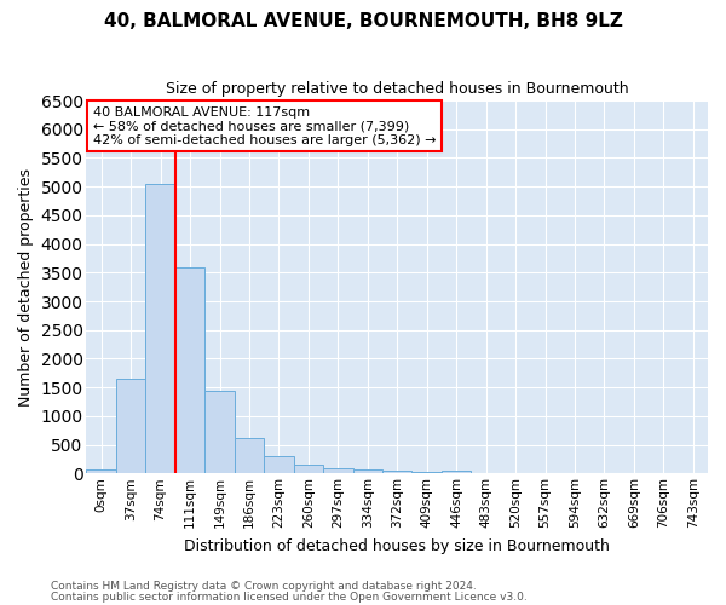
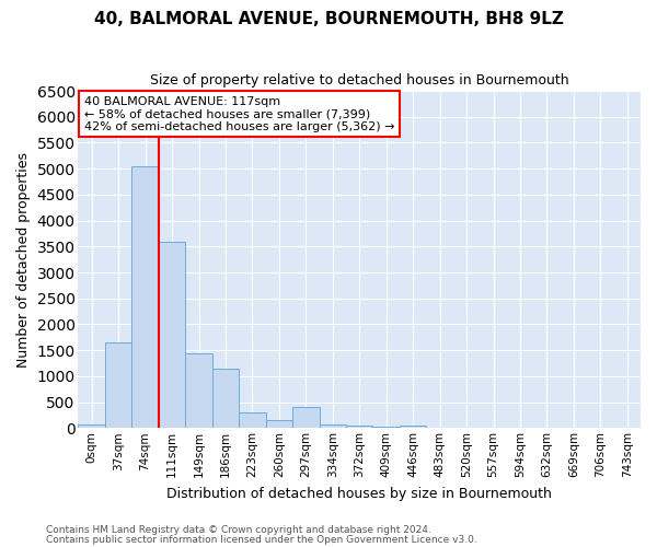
186sqm: 610 -> 1150
297sqm: 100 -> 400
